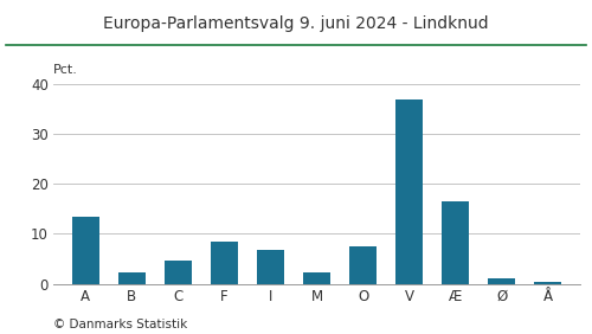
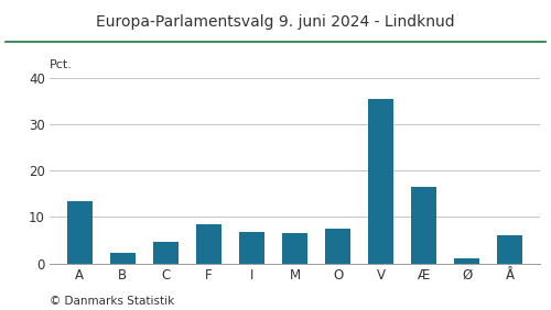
M: 2.4 -> 6.5
V: 36.8 -> 35.5
Å: 0.5 -> 6.0
